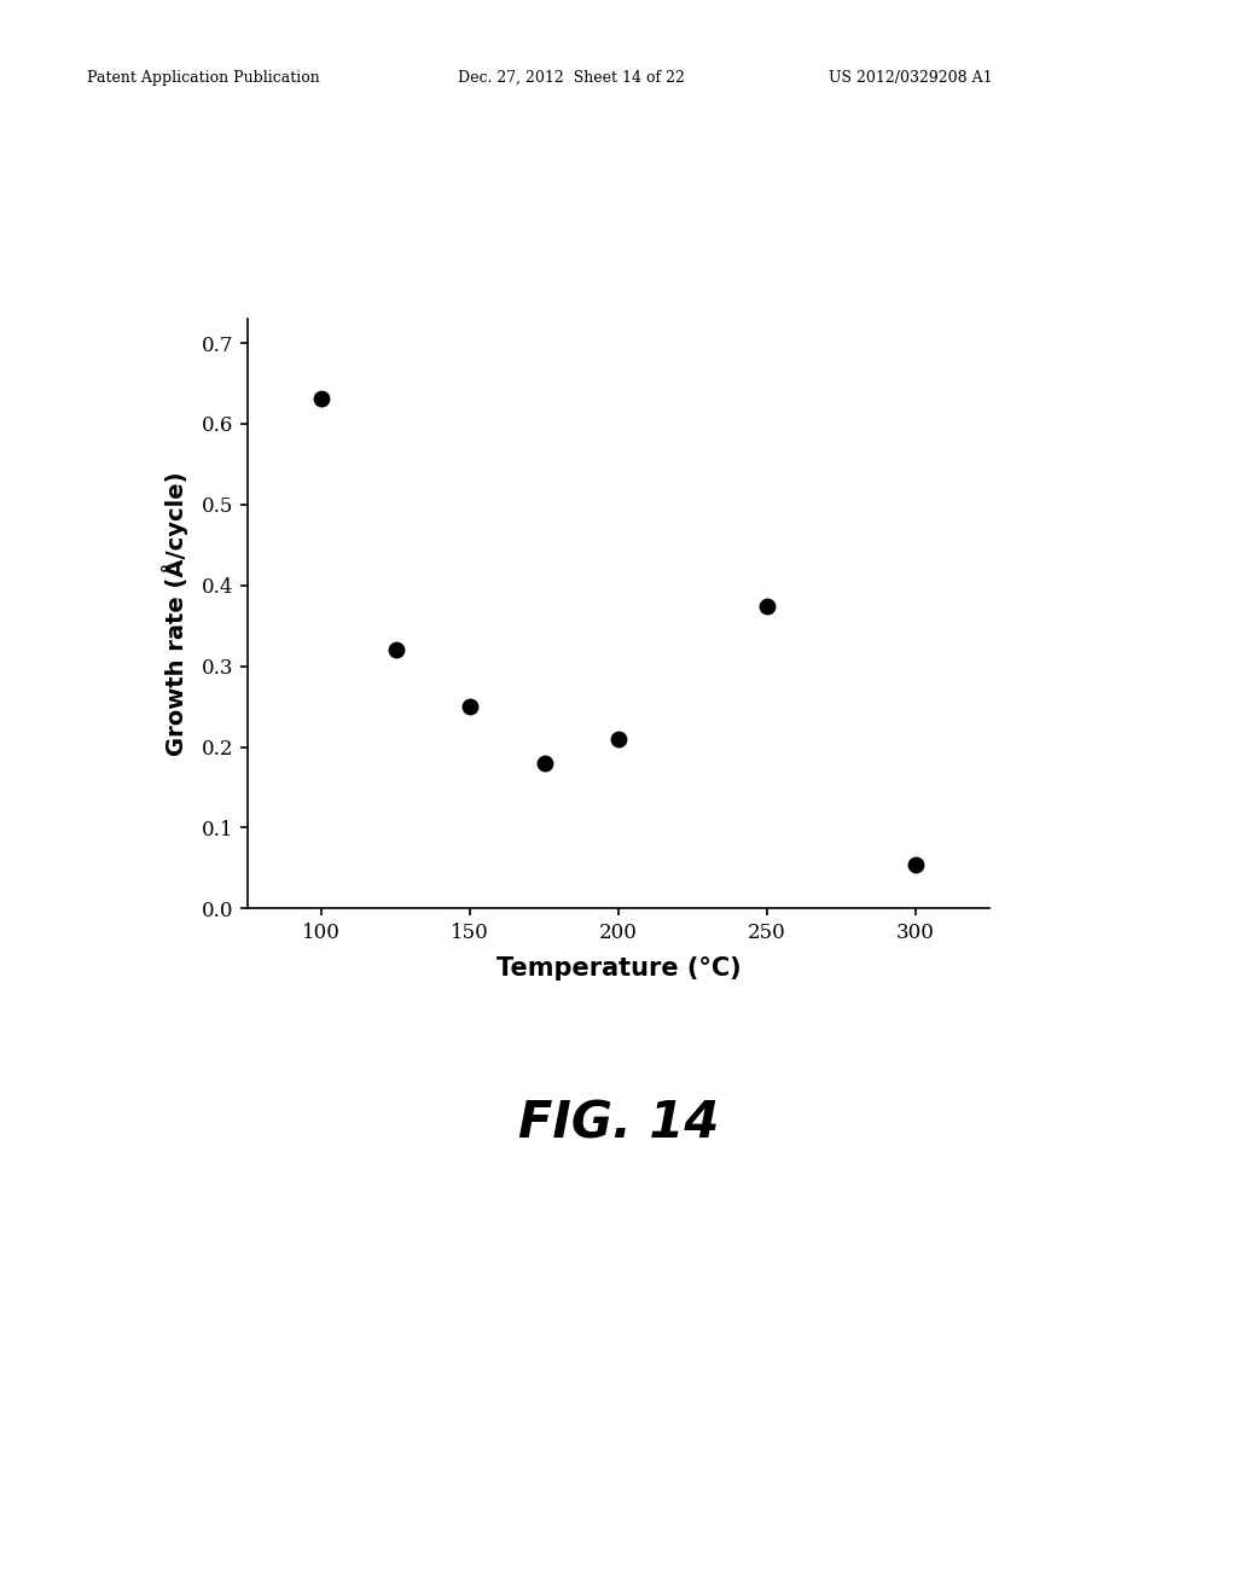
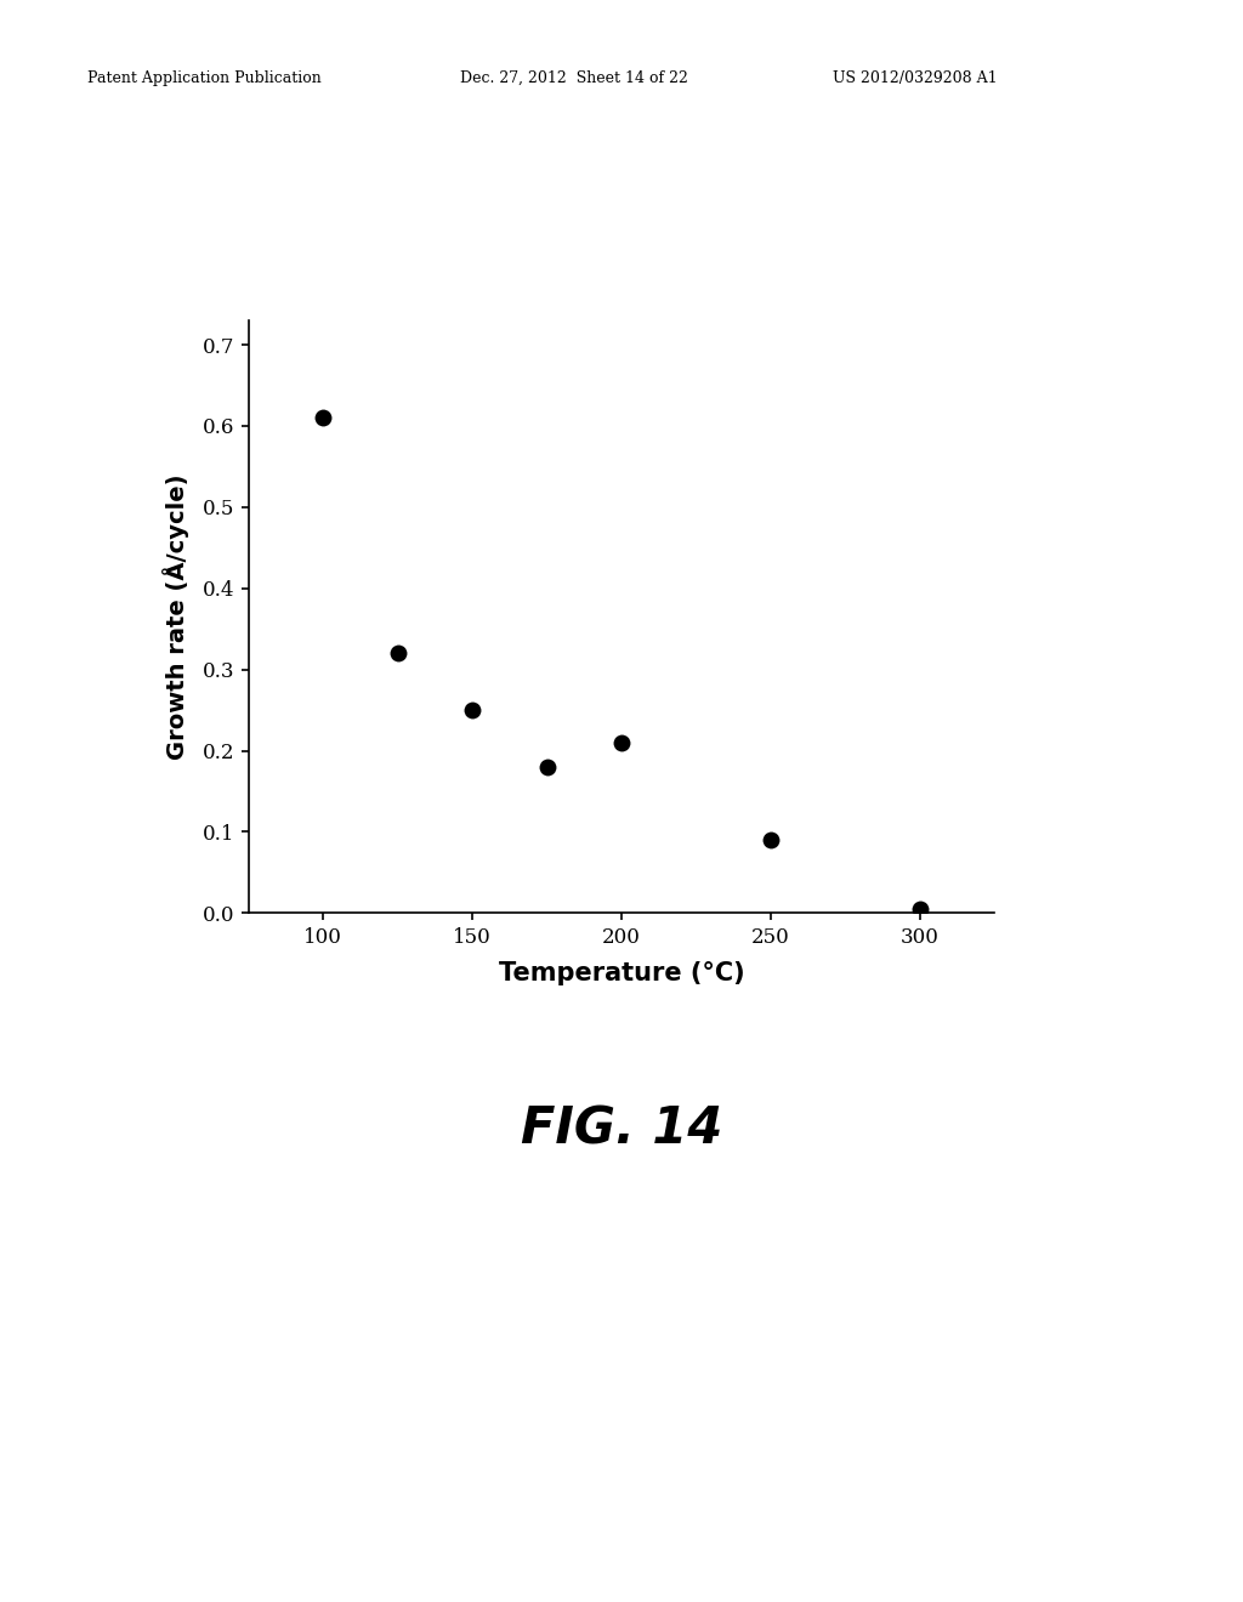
100: 0.632 -> 0.610
250: 0.374 -> 0.090
300: 0.054 -> 0.005
